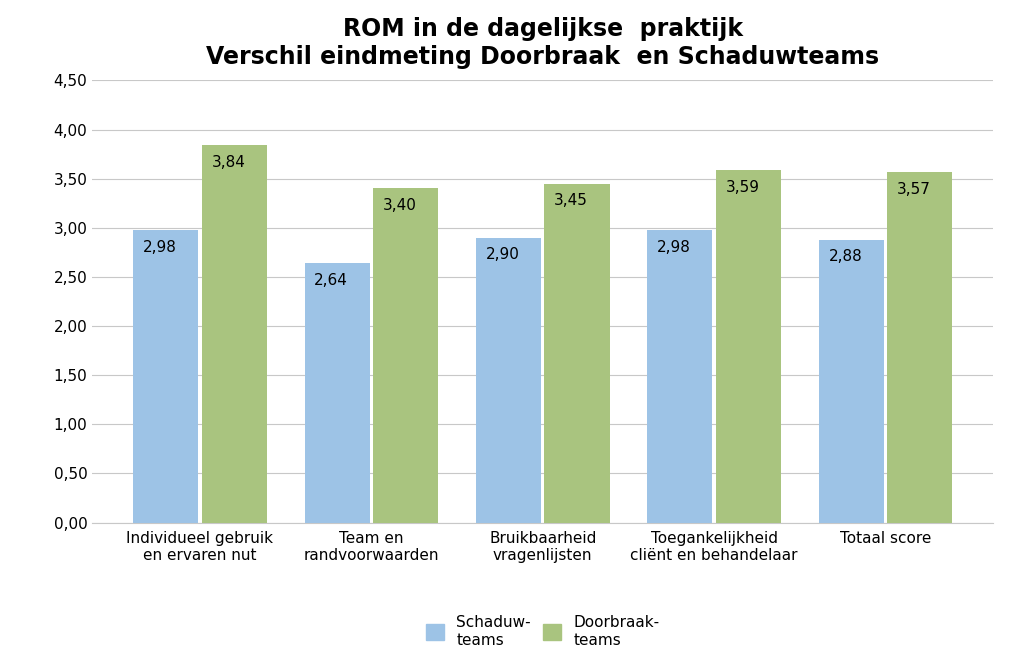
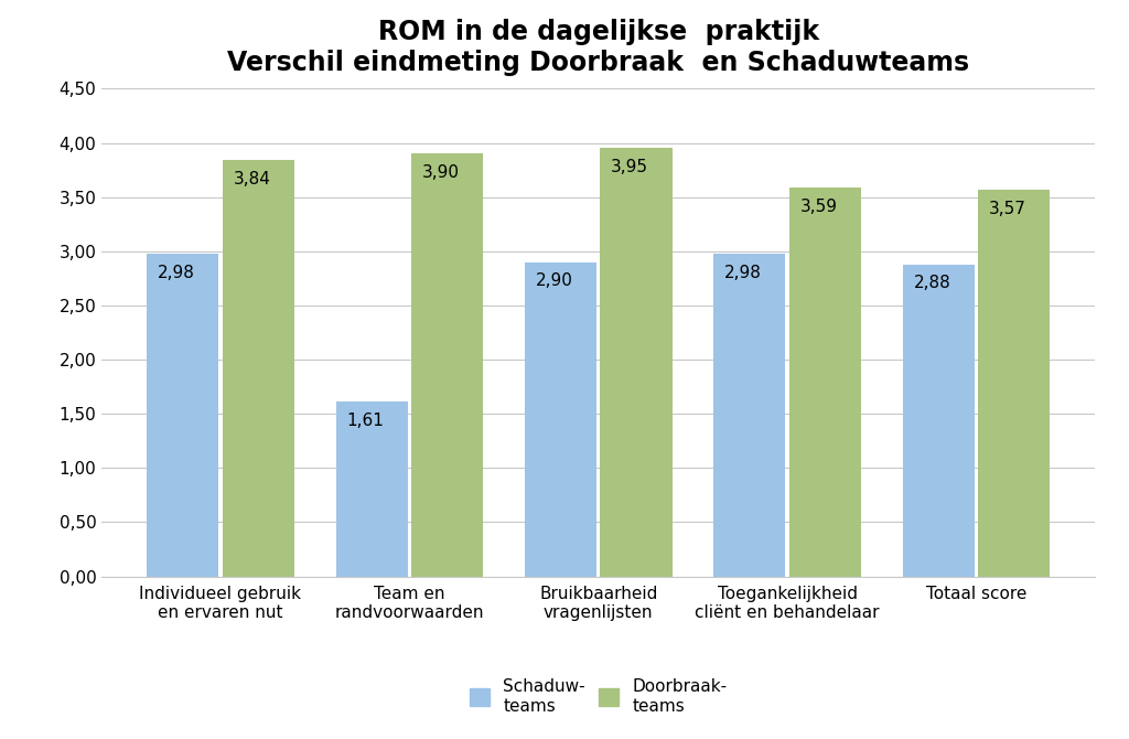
Schaduw- teams/Team en randvoorwaarden: 2,64 -> 1,61
Doorbraak- teams/Team en randvoorwaarden: 3,40 -> 3,90
Doorbraak- teams/Bruikbaarheid vragenlijsten: 3,45 -> 3,95
